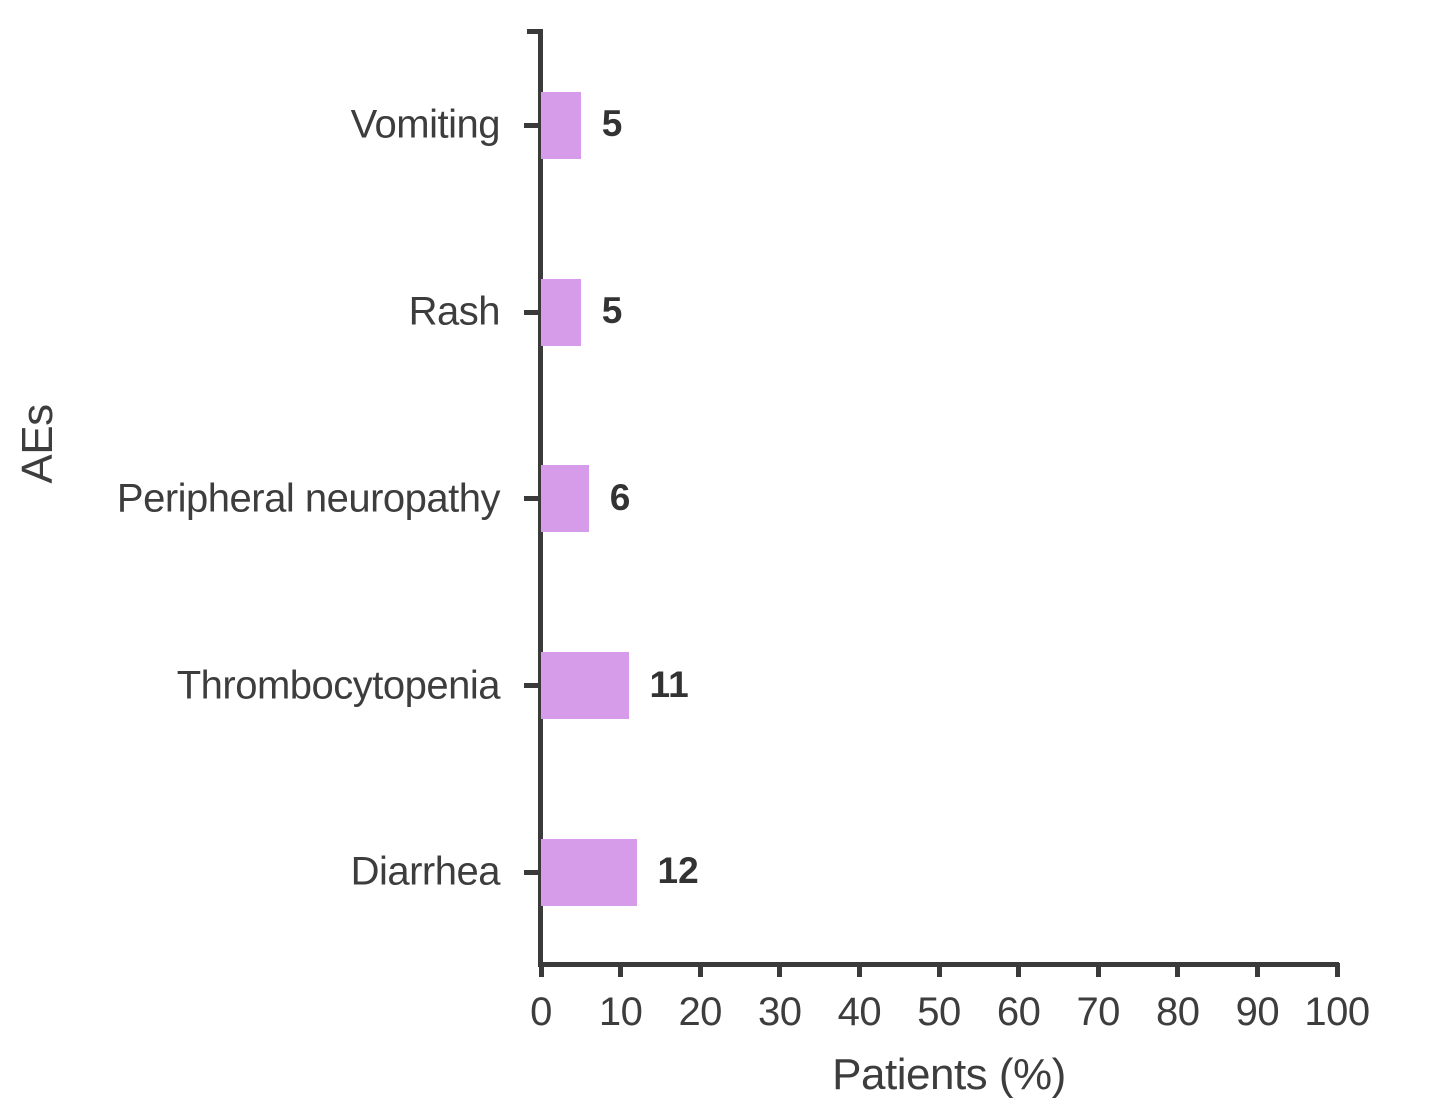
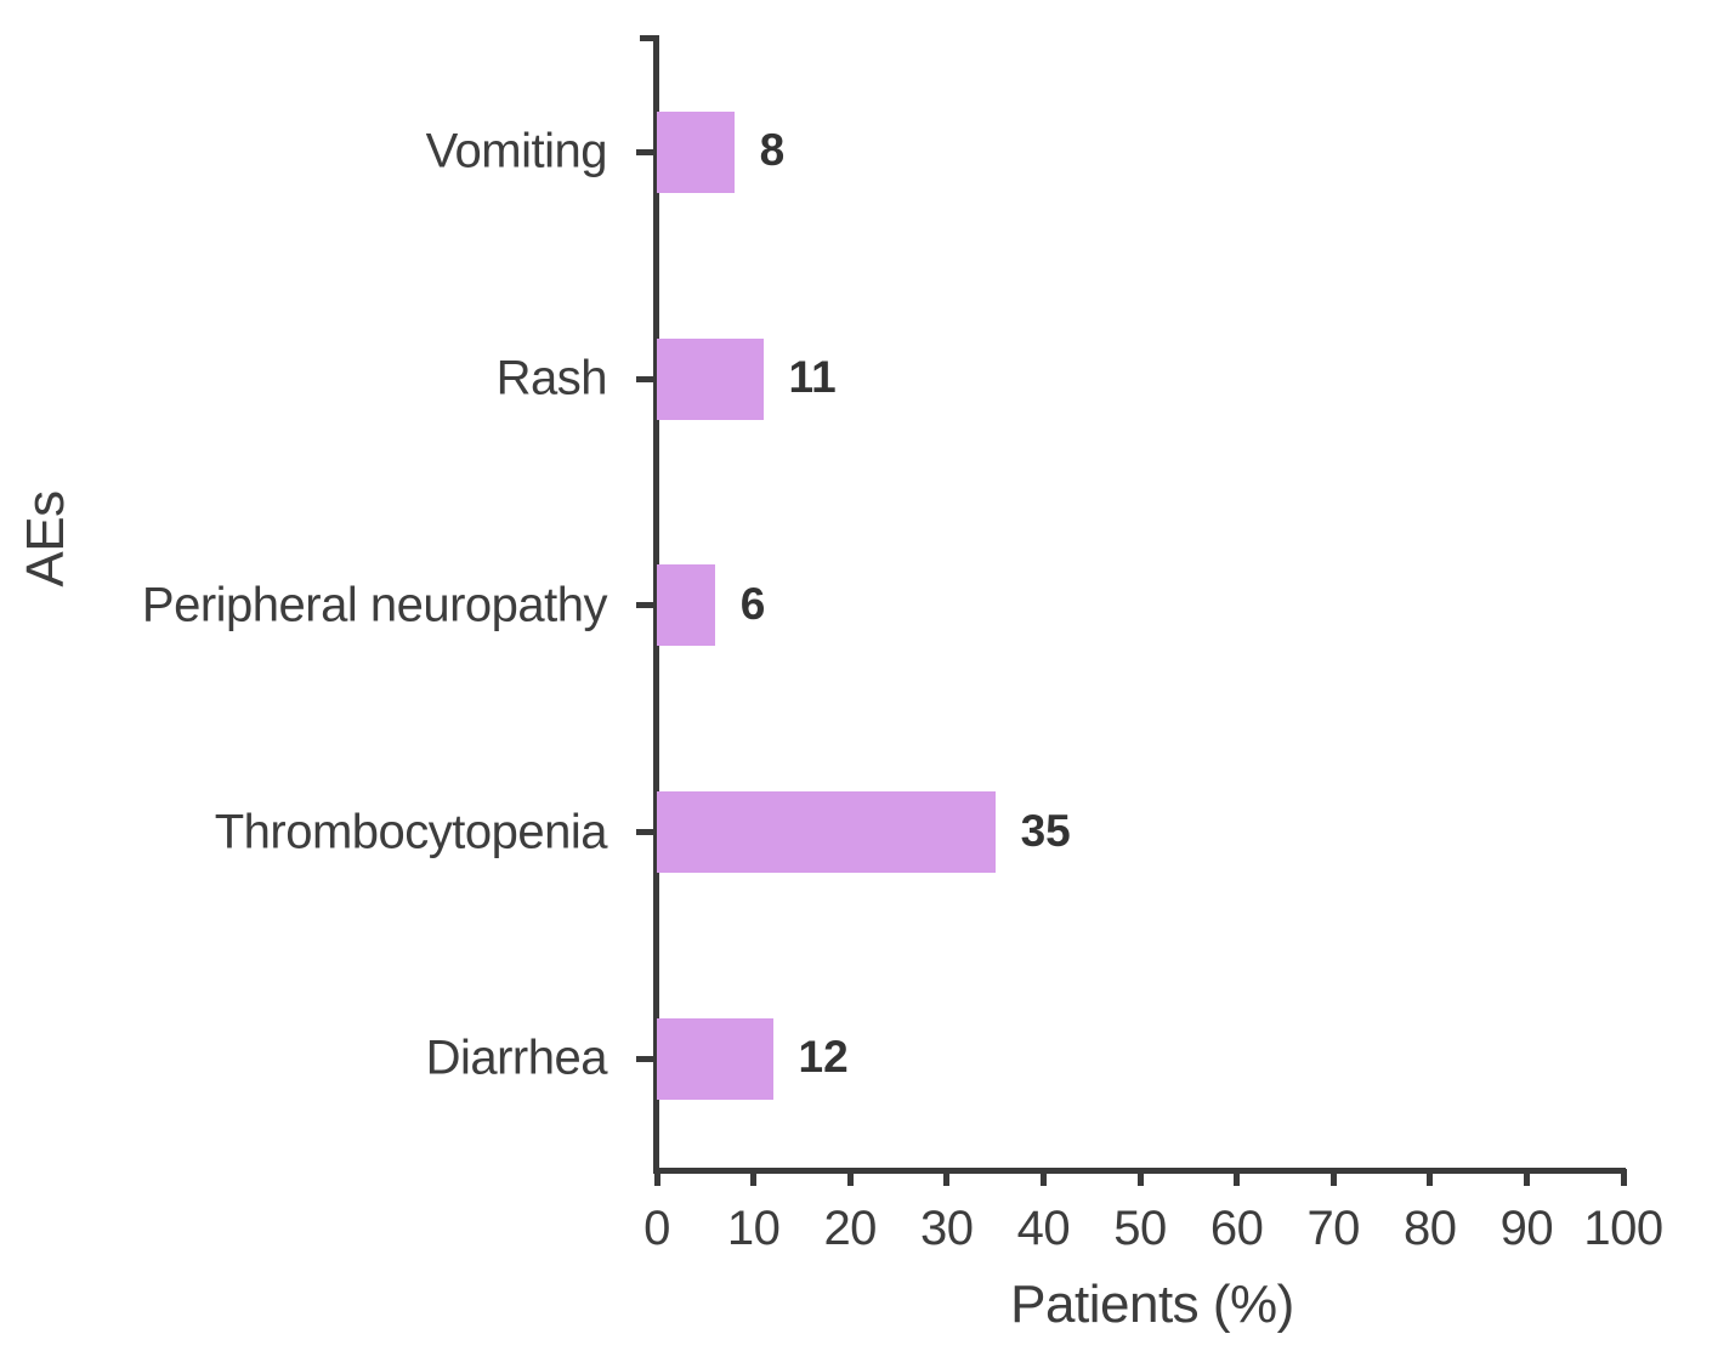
Vomiting: 5 -> 8
Rash: 5 -> 11
Thrombocytopenia: 11 -> 35
